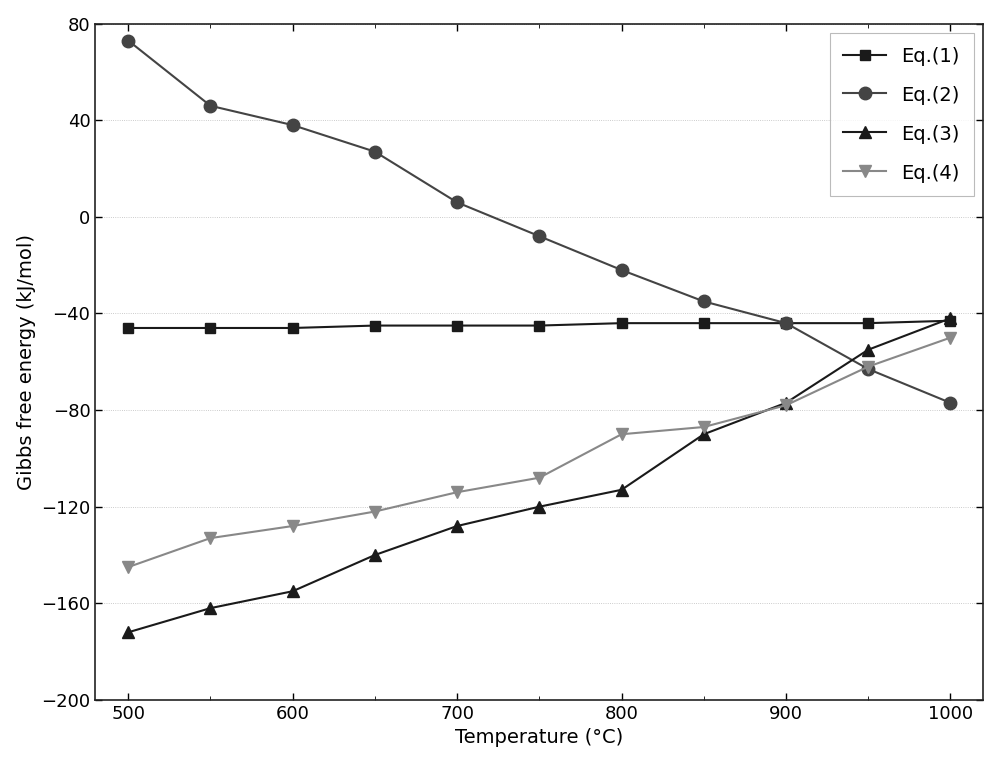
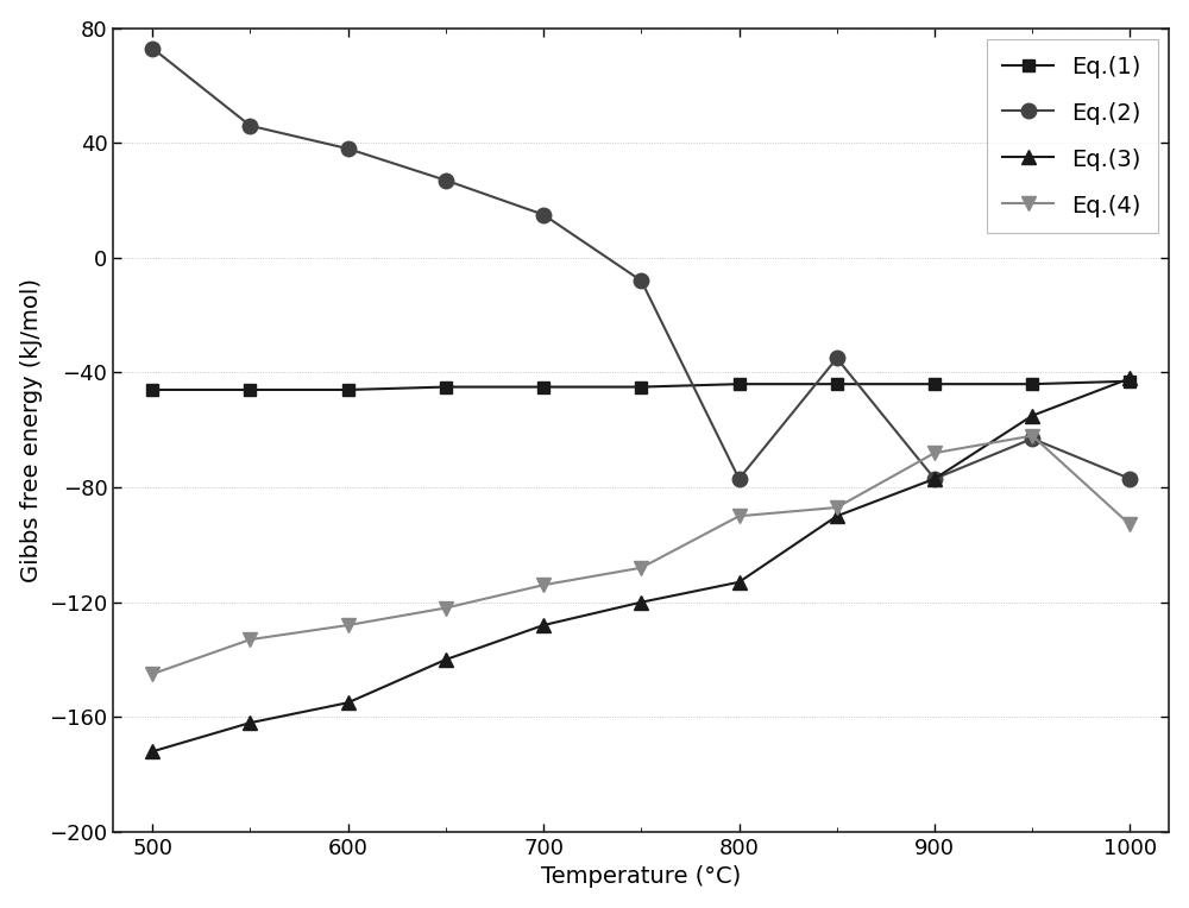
Eq.(2)/700: 6 -> 15
Eq.(2)/800: -22 -> -77
Eq.(2)/900: -44 -> -77
Eq.(4)/900: -78 -> -68
Eq.(4)/1000: -50 -> -93
